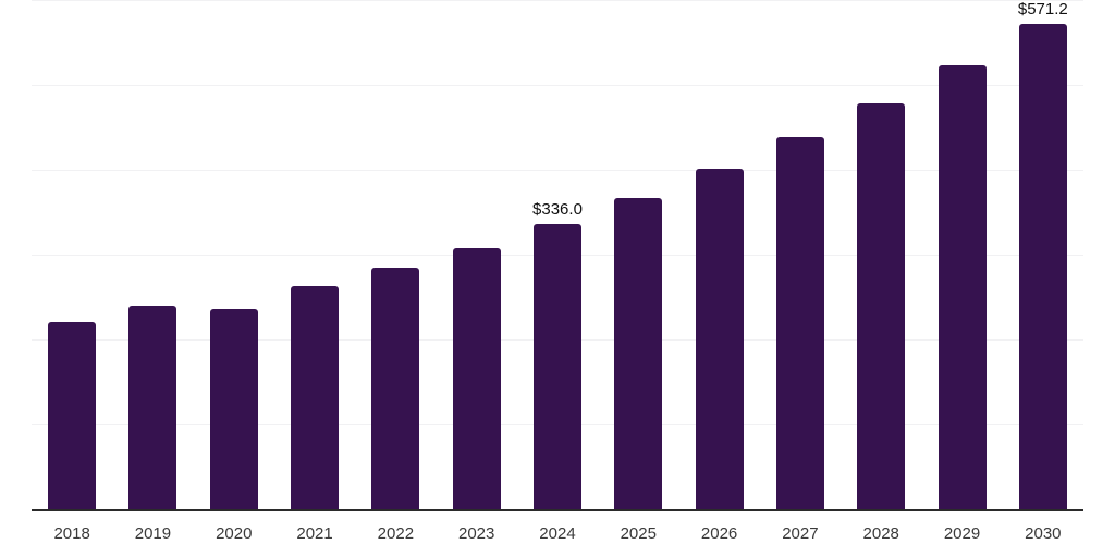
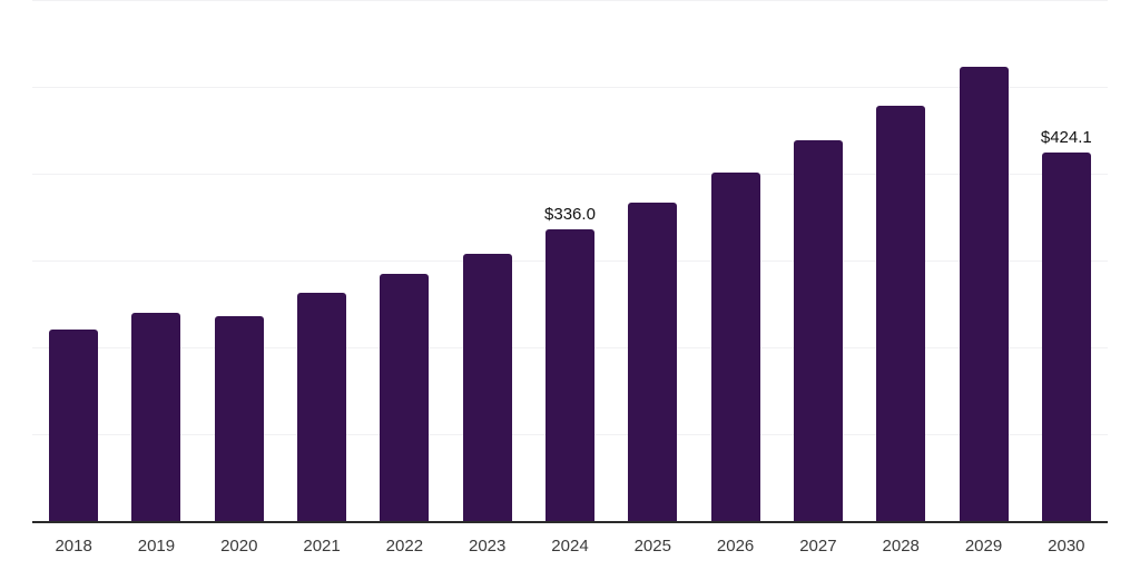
2030: $571.2 -> $424.1
